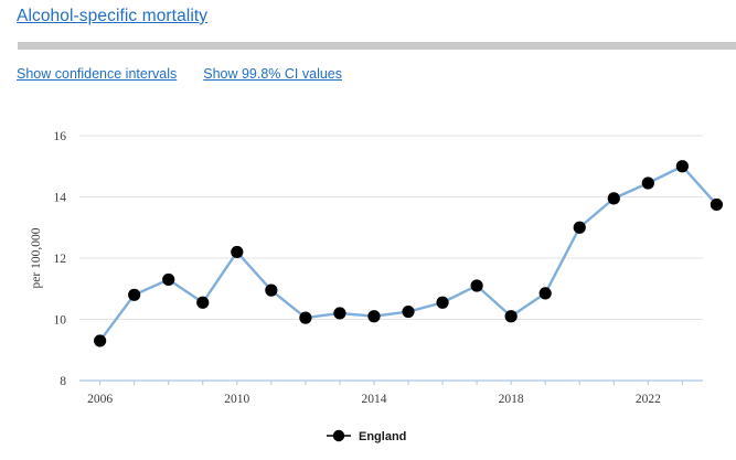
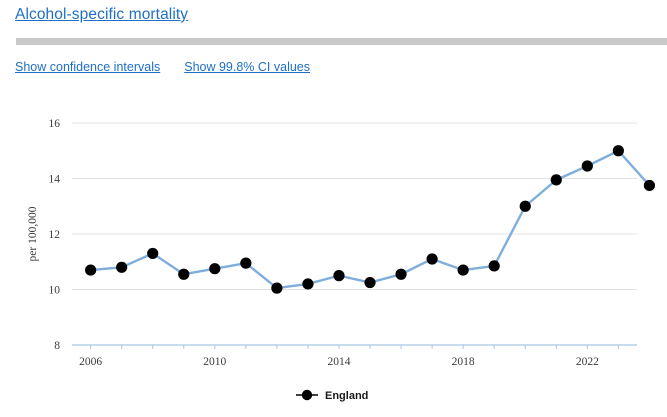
2006: 9.3 -> 10.7
2010: 12.2 -> 10.8
2014: 10.1 -> 10.5
2018: 10.1 -> 10.7
